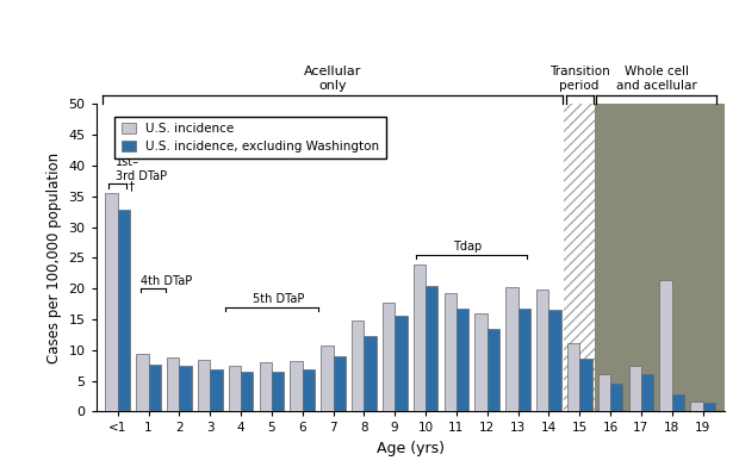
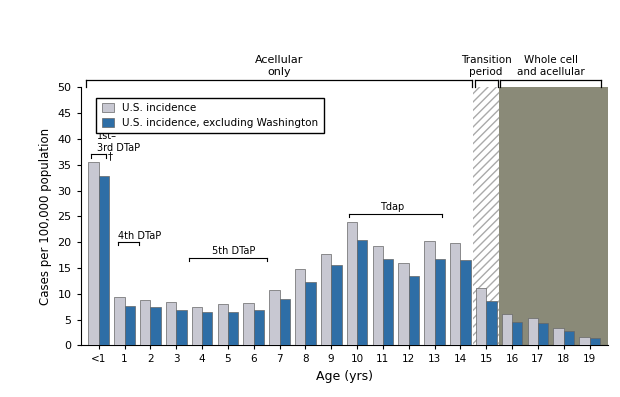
U.S. incidence/17: 7.4 -> 5.3
U.S. incidence, excluding Washington/17: 6.0 -> 4.3
U.S. incidence/18: 21.4 -> 3.3
